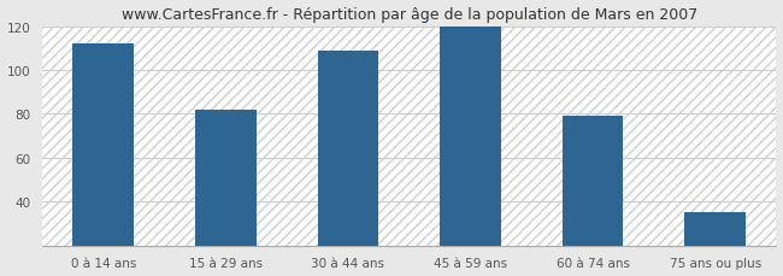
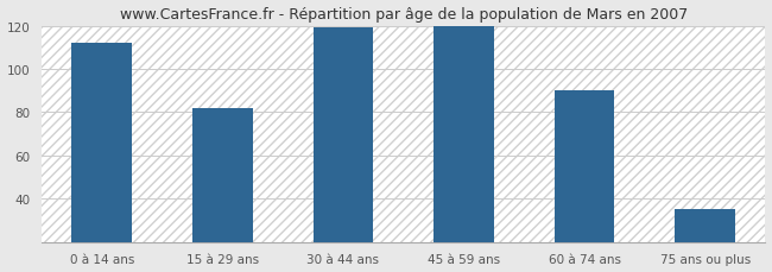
30 à 44 ans: 109 -> 119
60 à 74 ans: 79 -> 90
